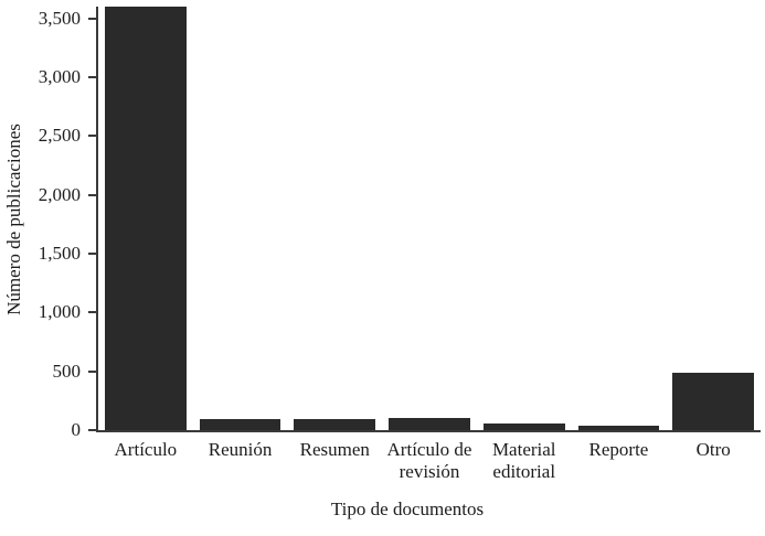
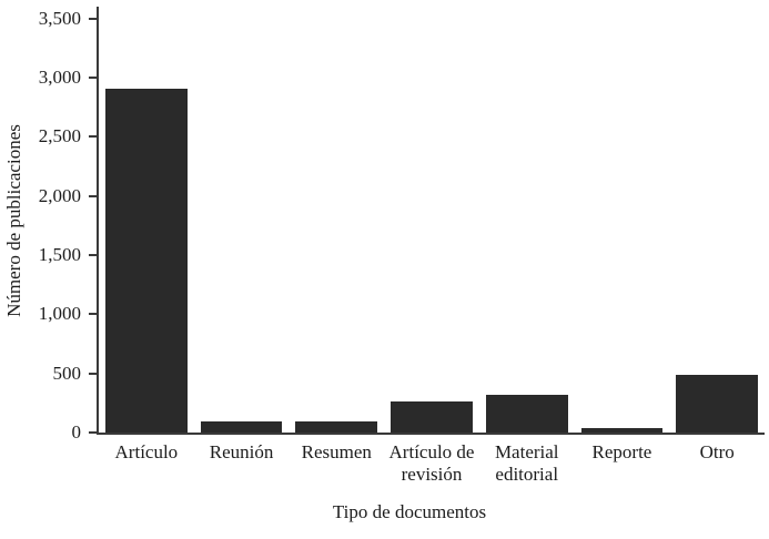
Artículo: 3600 -> 2910
Artículo de revisión: 100 -> 260
Material editorial: 60 -> 320
